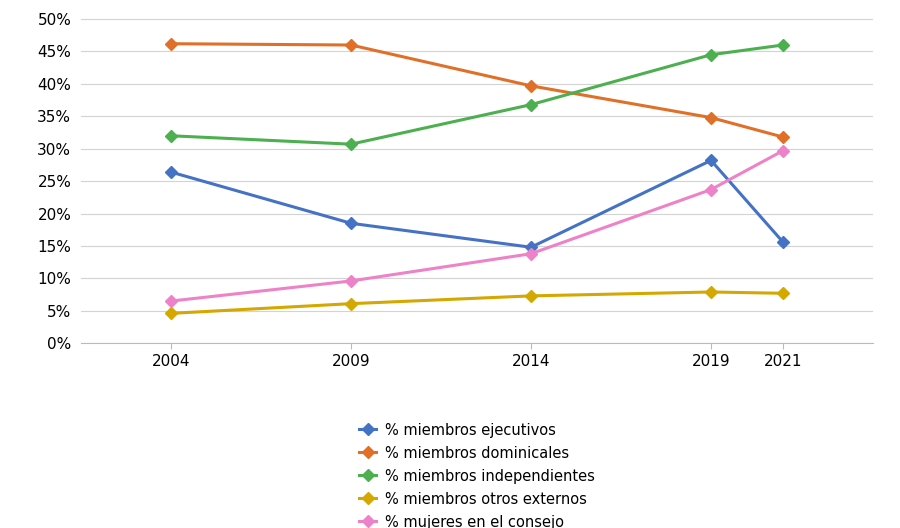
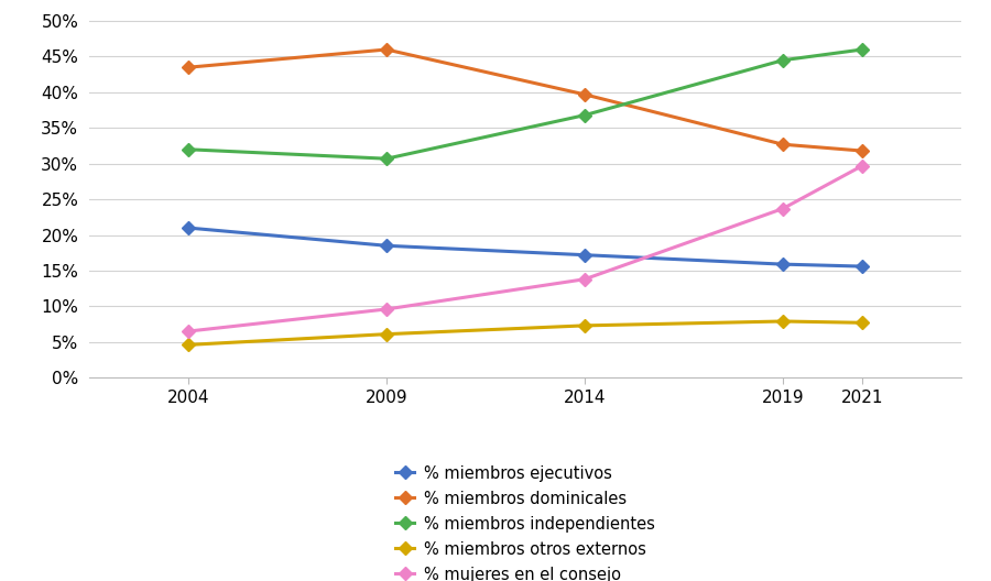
% miembros ejecutivos/2004: 26.4% -> 21.0%
% miembros dominicales/2004: 46.2% -> 43.5%
% miembros ejecutivos/2014: 14.8% -> 17.2%
% miembros ejecutivos/2019: 28.2% -> 15.9%
% miembros dominicales/2019: 34.8% -> 32.7%
